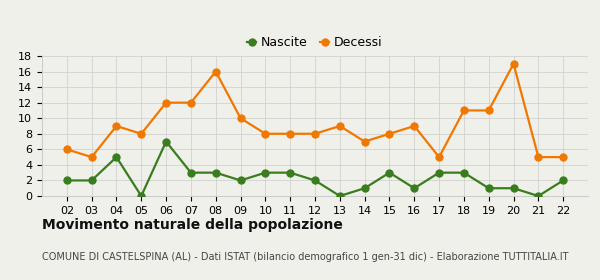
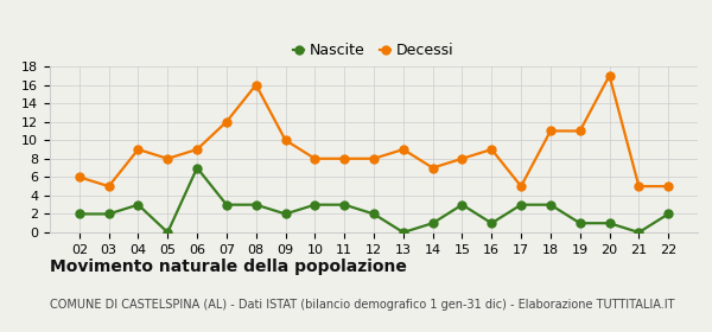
Nascite/04: 5 -> 3
Decessi/06: 12 -> 9
